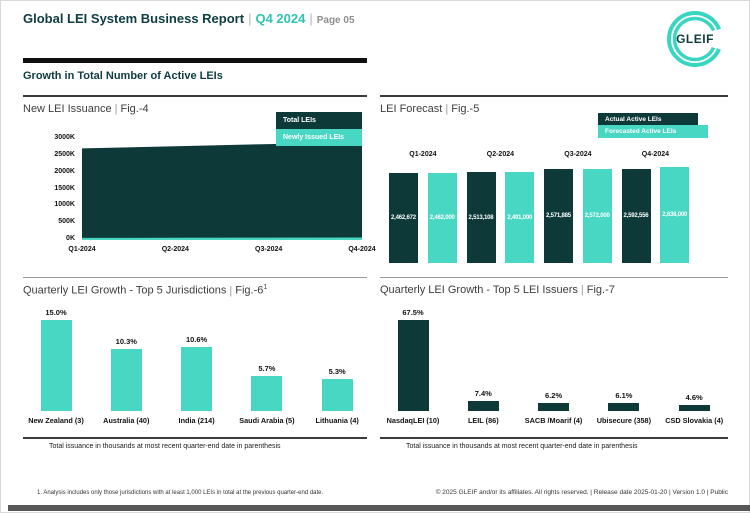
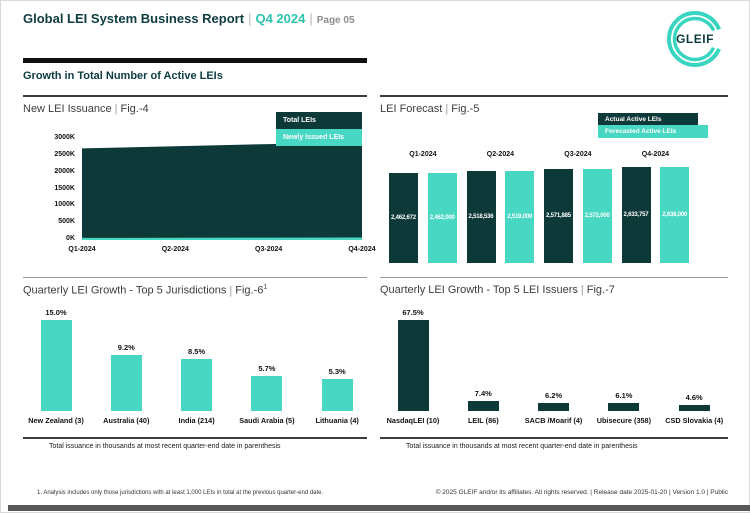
LEI Forecast/Actual Active LEIs/Q2-2024: 2,513,108 -> 2,518,536
LEI Forecast/Forecasted Active LEIs/Q2-2024: 2,491,000 -> 2,519,000
LEI Forecast/Actual Active LEIs/Q4-2024: 2,592,556 -> 2,633,757
Quarterly LEI Growth - Top 5 Jurisdictions/Australia (40): 10.3% -> 9.2%
Quarterly LEI Growth - Top 5 Jurisdictions/India (214): 10.6% -> 8.5%
